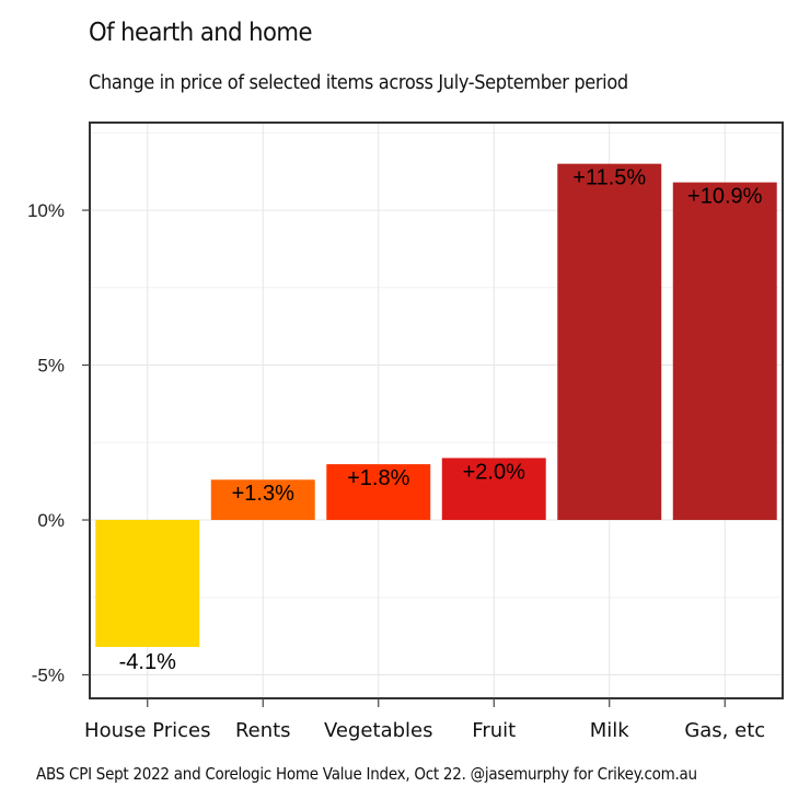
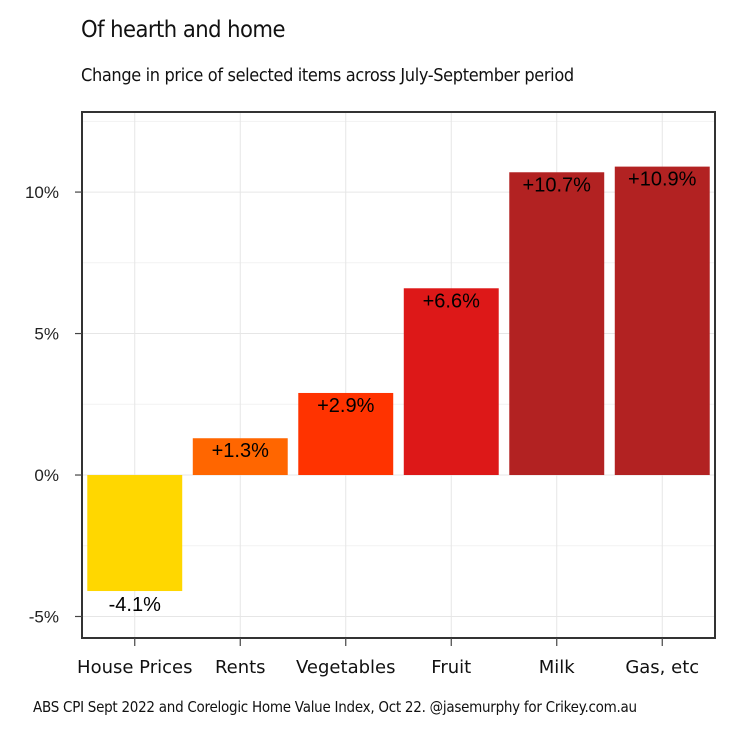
Vegetables: +1.8% -> +2.9%
Fruit: +2.0% -> +6.6%
Milk: +11.5% -> +10.7%
